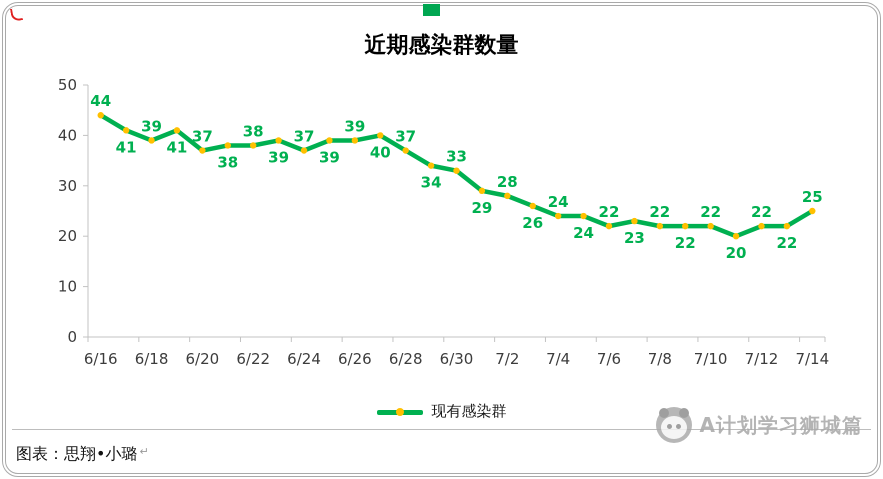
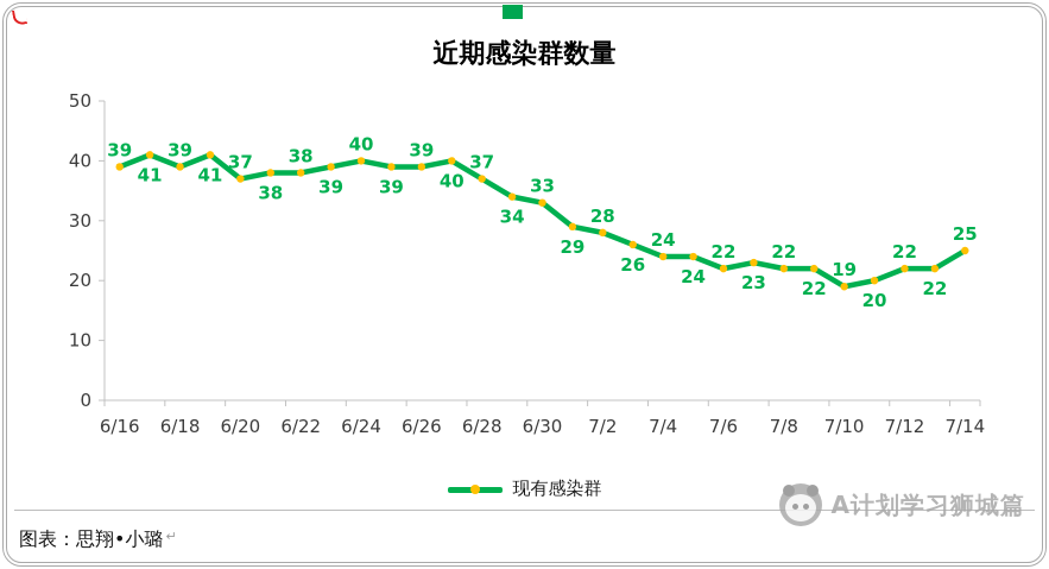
6/16: 44 -> 39
6/24: 37 -> 40
7/10: 22 -> 19
